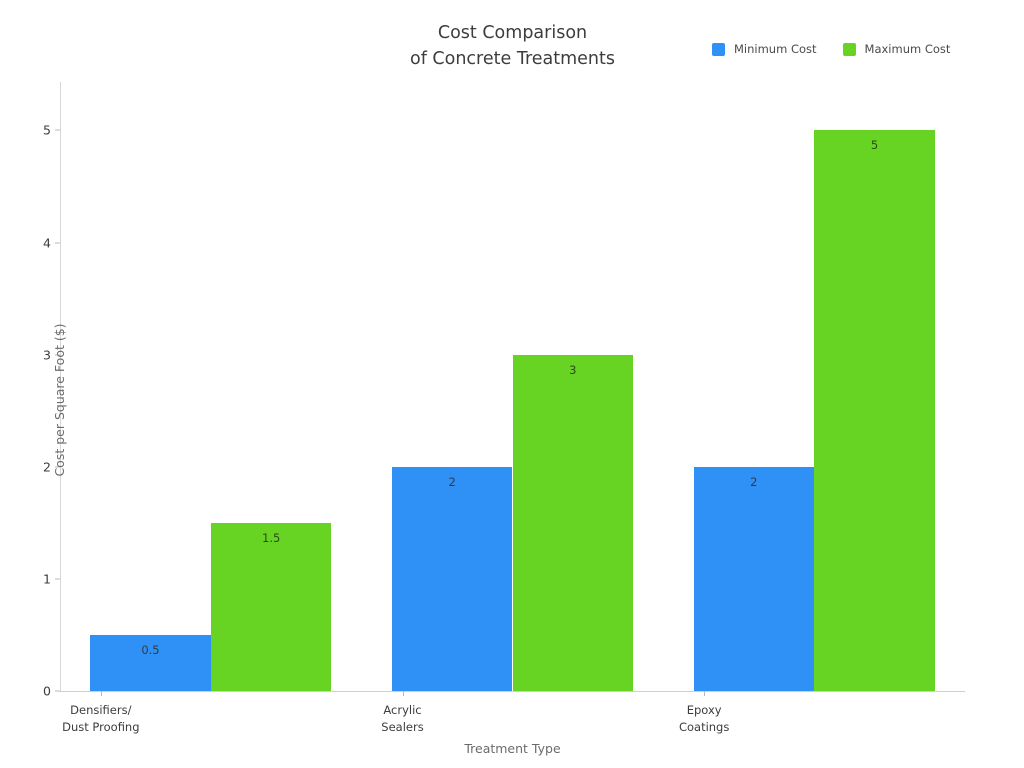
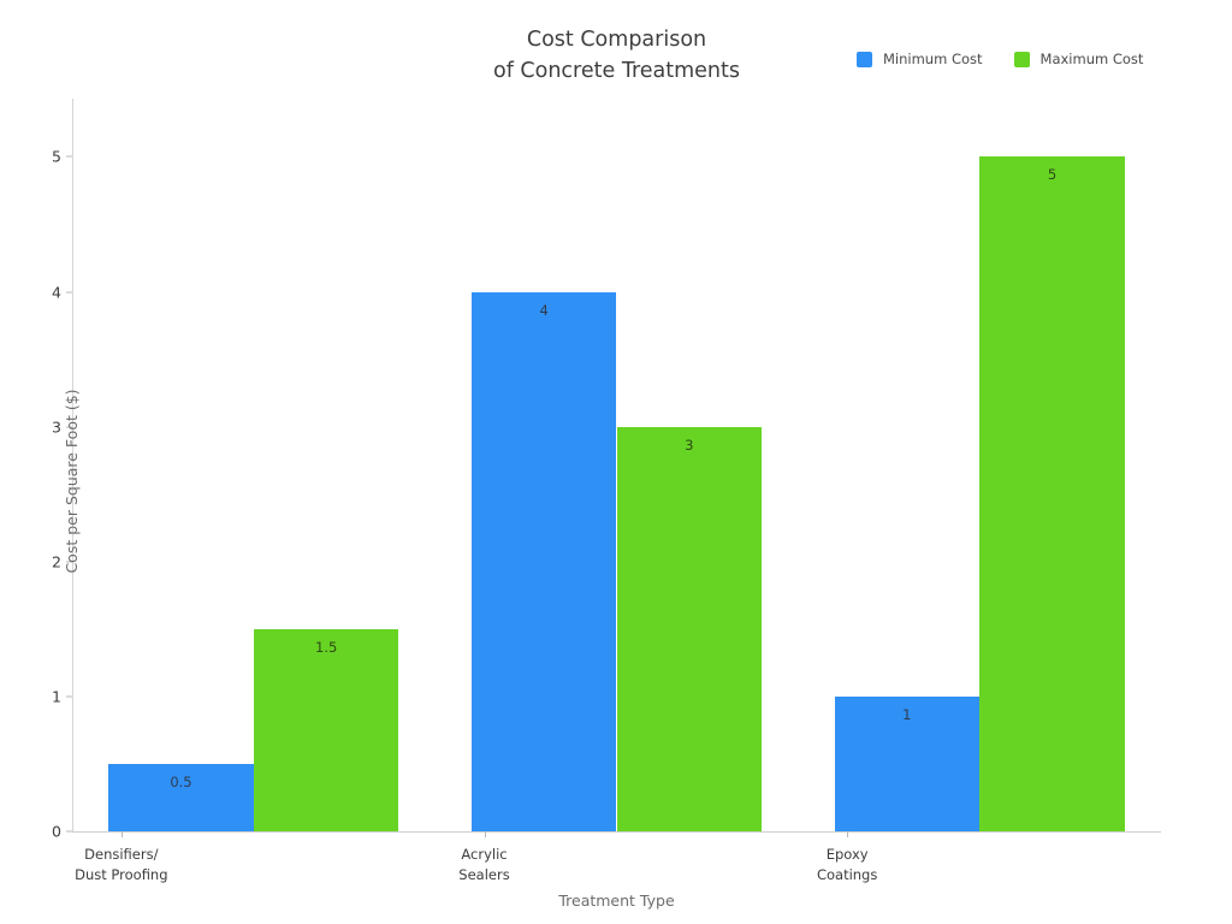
Minimum Cost/Acrylic Sealers: 2 -> 4
Minimum Cost/Epoxy Coatings: 2 -> 1
